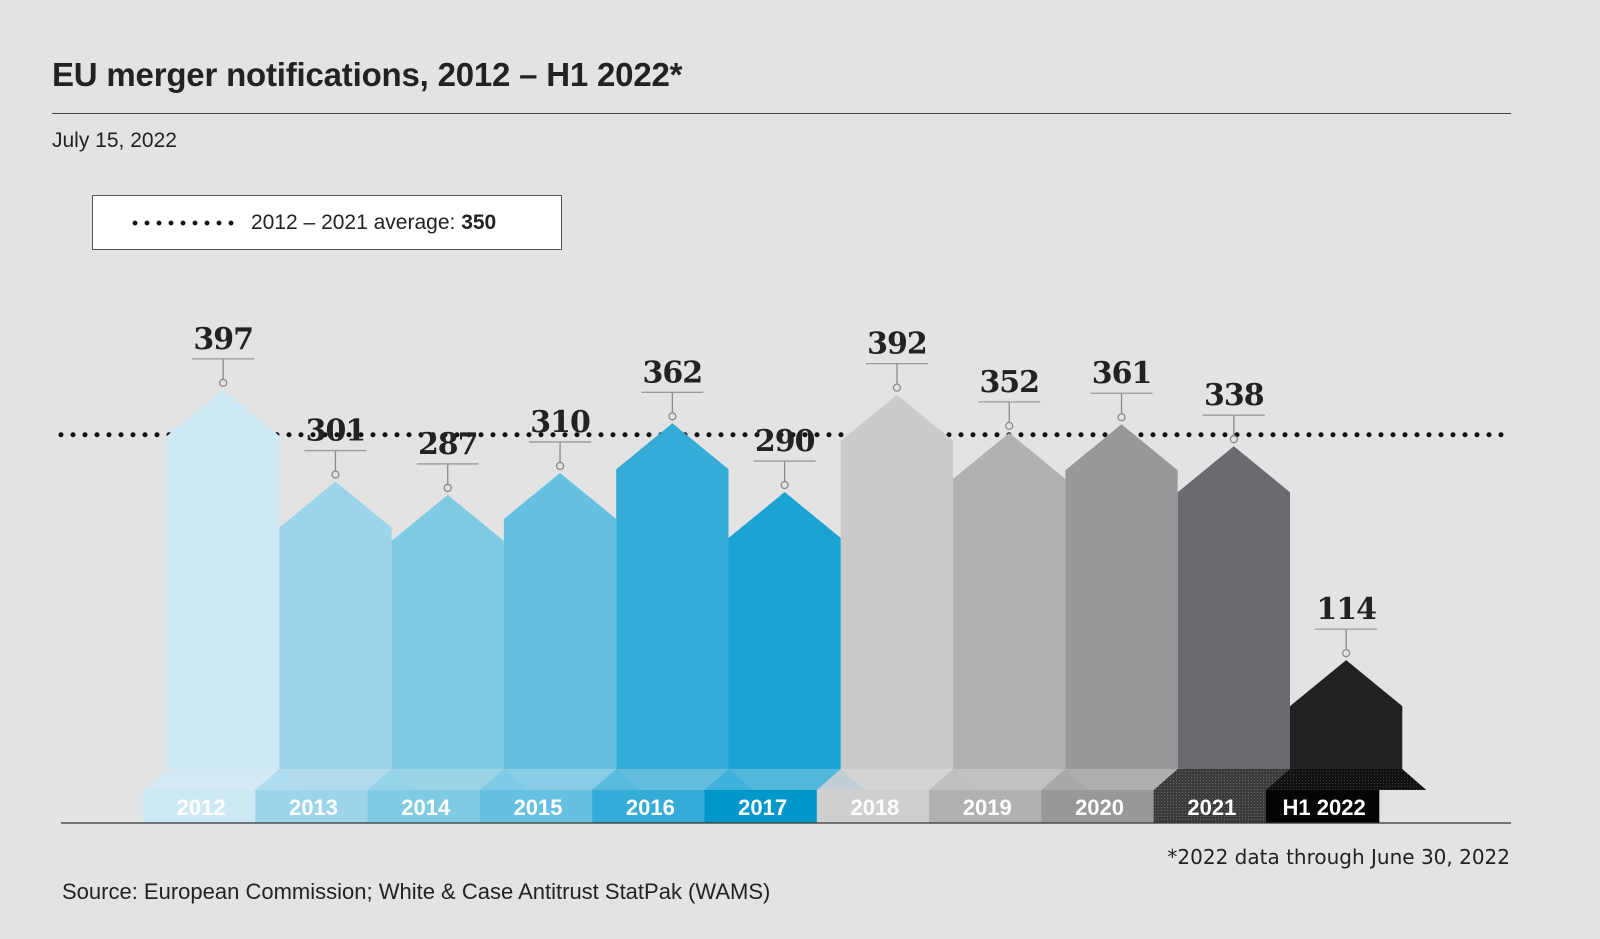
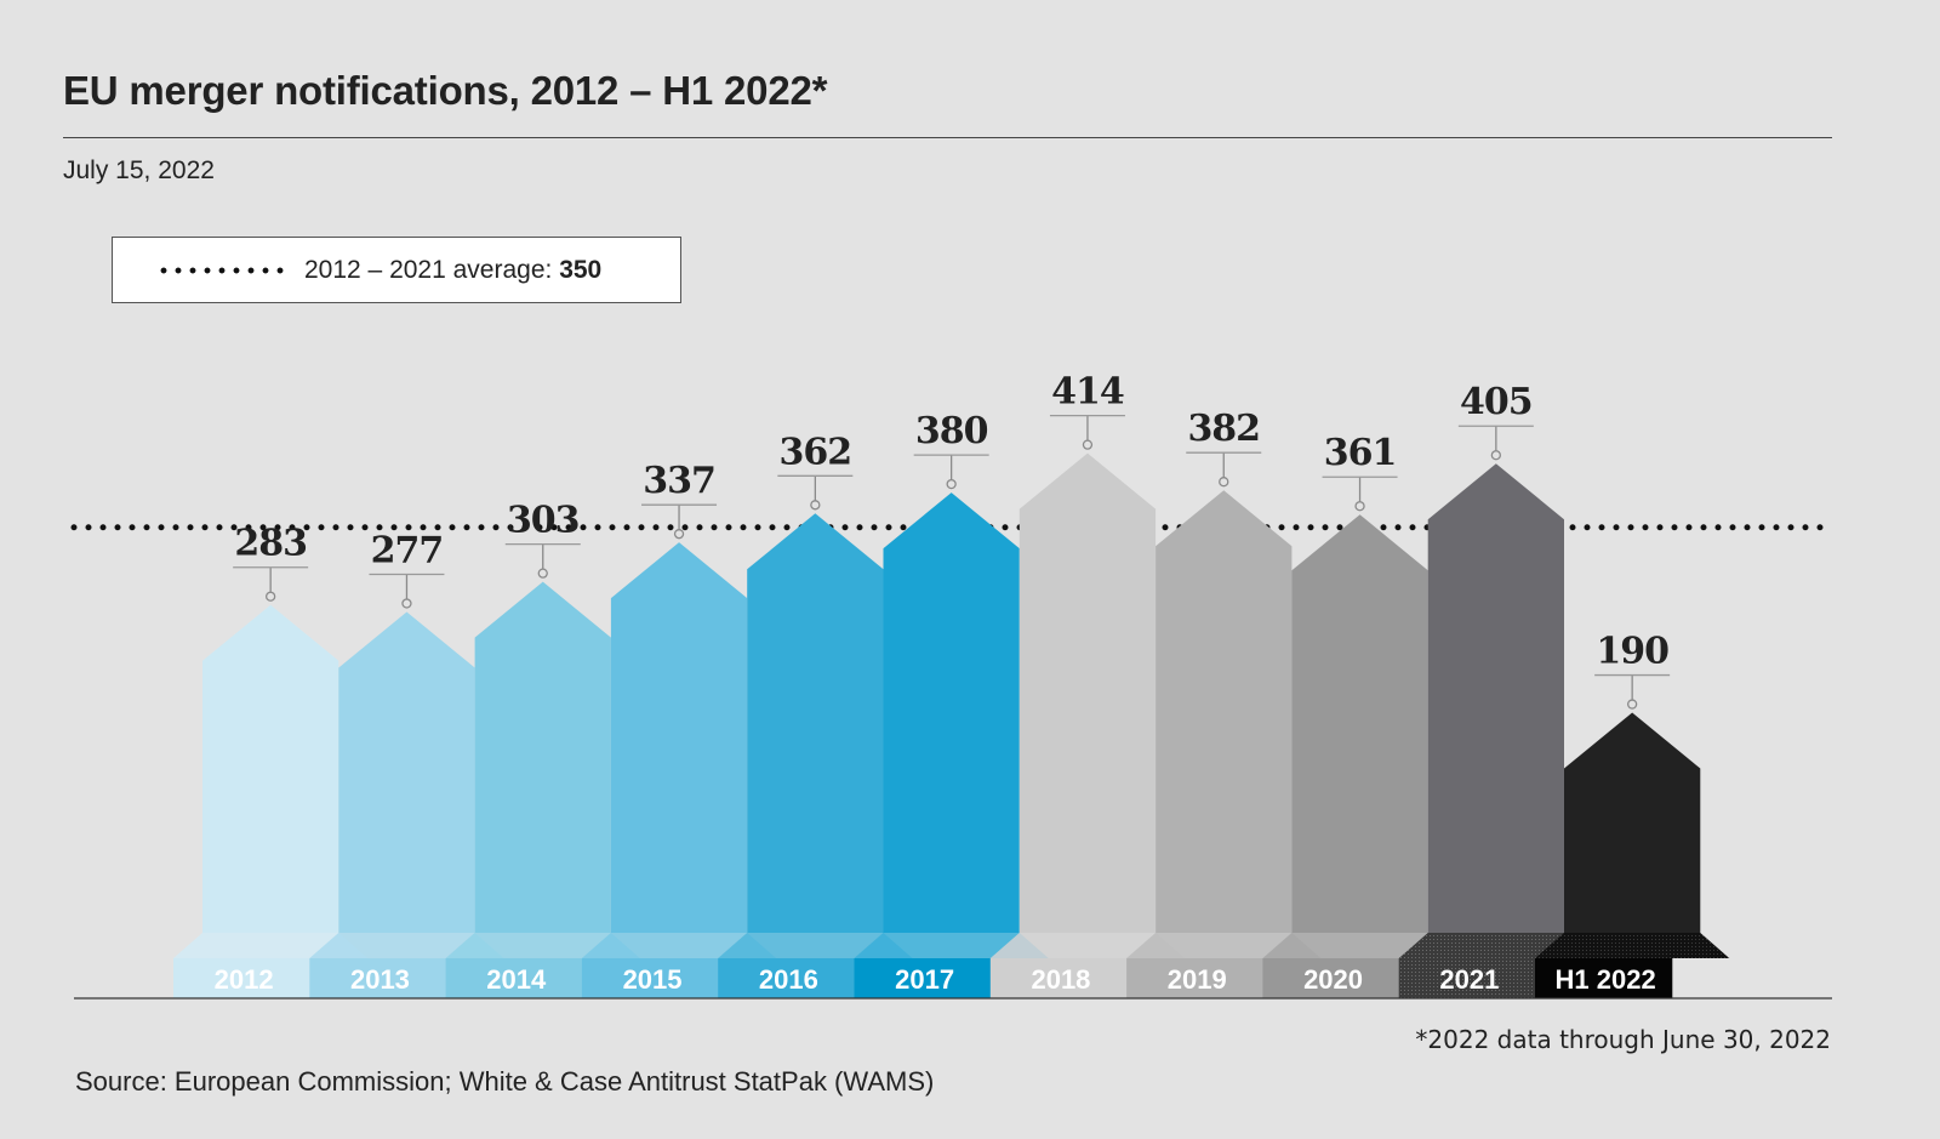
2012: 397 -> 283
2013: 301 -> 277
2014: 287 -> 303
2015: 310 -> 337
2017: 290 -> 380
2018: 392 -> 414
2019: 352 -> 382
2021: 338 -> 405
H1 2022: 114 -> 190
